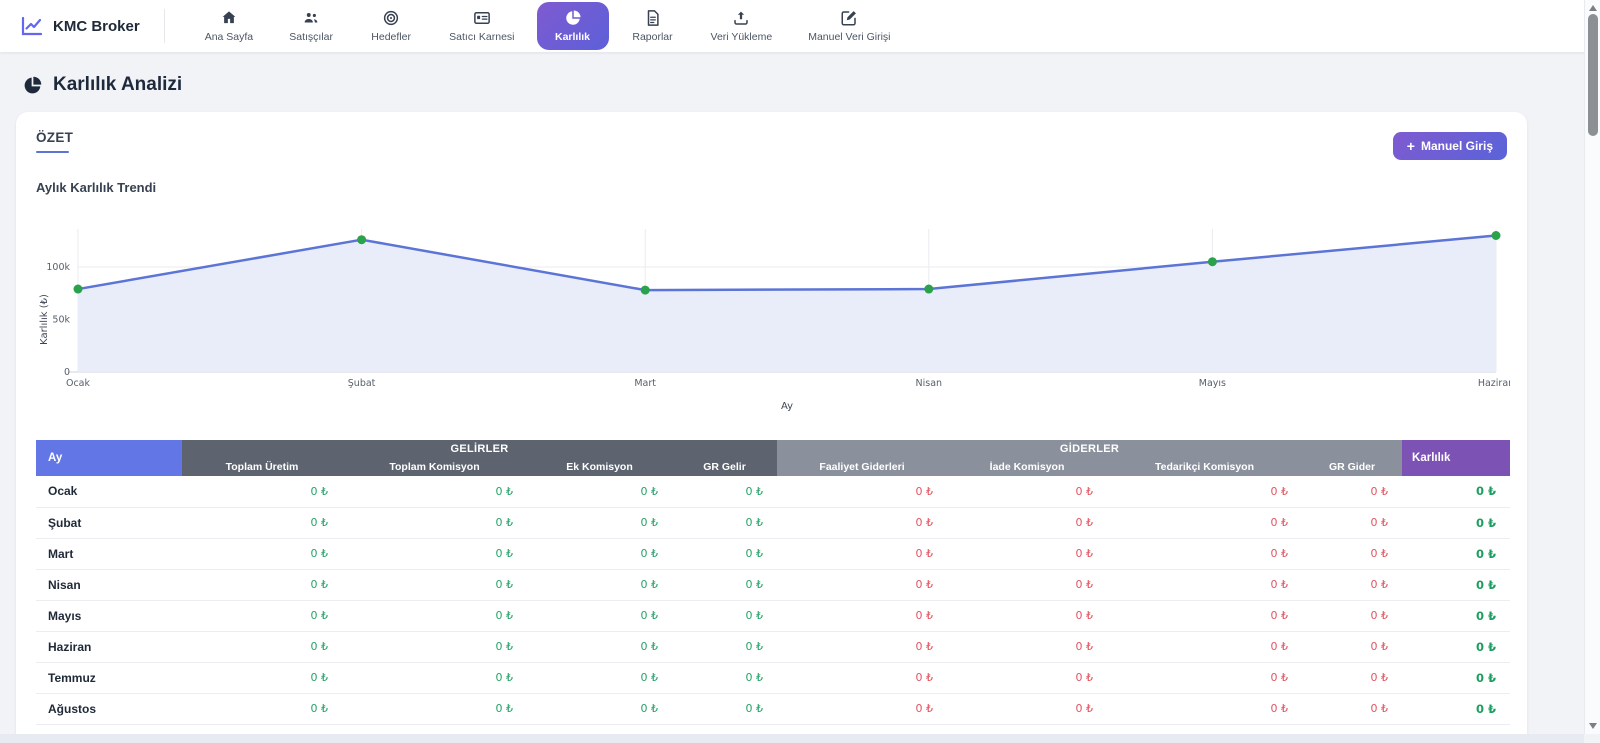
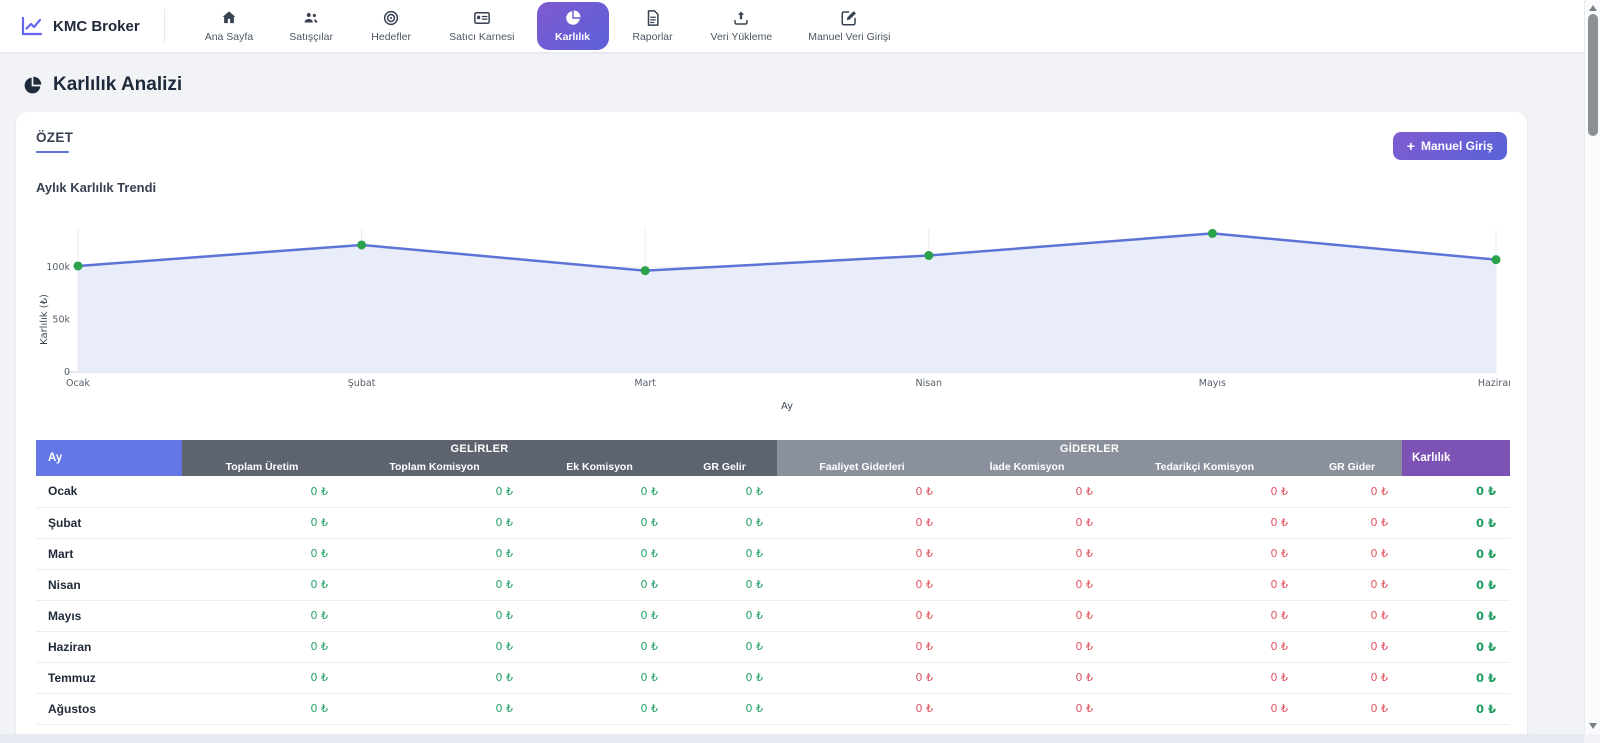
Ocak: 79k -> 101k
Şubat: 126k -> 121k
Mart: 78k -> 96k
Nisan: 79k -> 111k
Mayıs: 105k -> 132k
Haziran: 130k -> 107k
